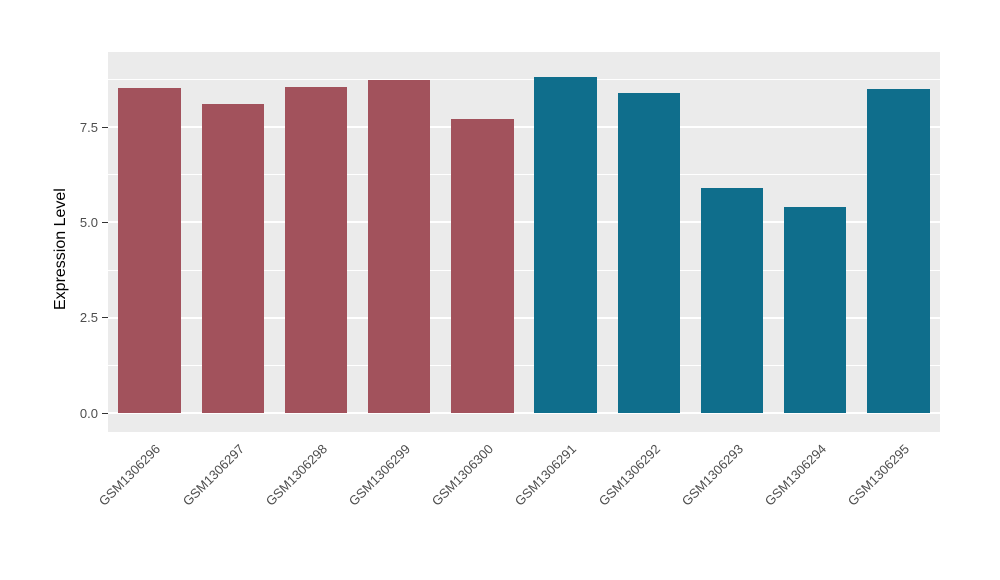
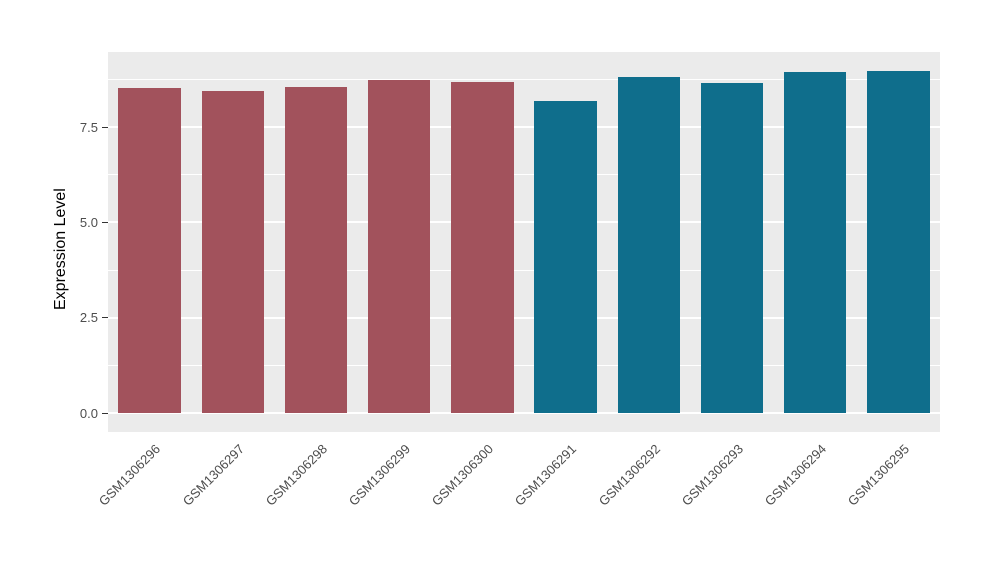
GSM1306297: 8.1 -> 8.4
GSM1306300: 7.7 -> 8.7
GSM1306291: 8.8 -> 8.2
GSM1306292: 8.4 -> 8.8
GSM1306293: 5.9 -> 8.7
GSM1306294: 5.4 -> 8.9
GSM1306295: 8.5 -> 9.0
